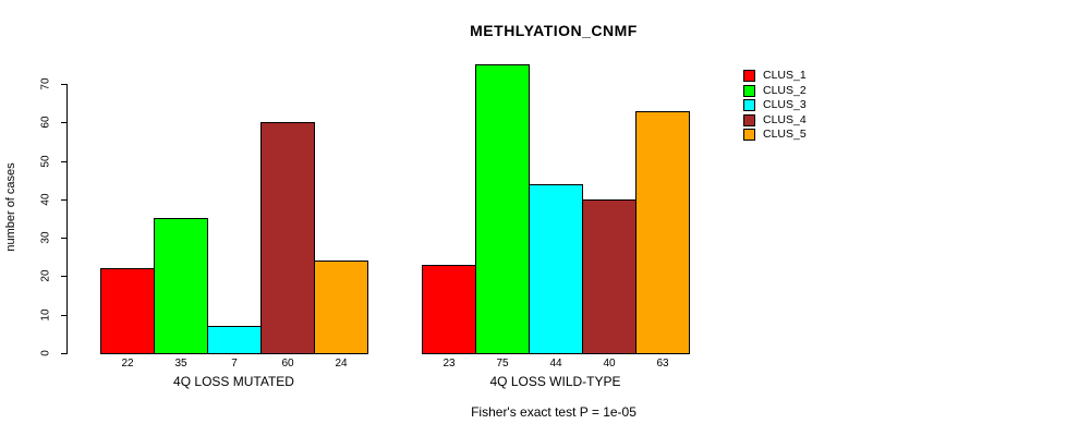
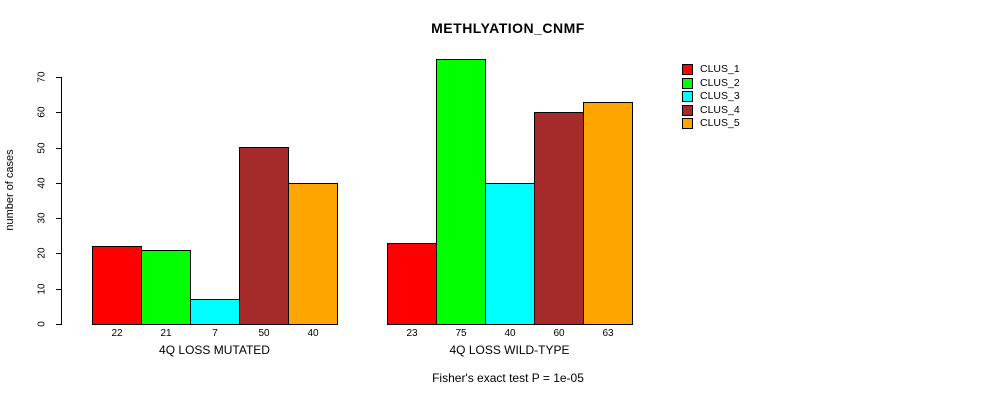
CLUS_2/4Q LOSS MUTATED: 35 -> 21
CLUS_4/4Q LOSS MUTATED: 60 -> 50
CLUS_5/4Q LOSS MUTATED: 24 -> 40
CLUS_3/4Q LOSS WILD-TYPE: 44 -> 40
CLUS_4/4Q LOSS WILD-TYPE: 40 -> 60
